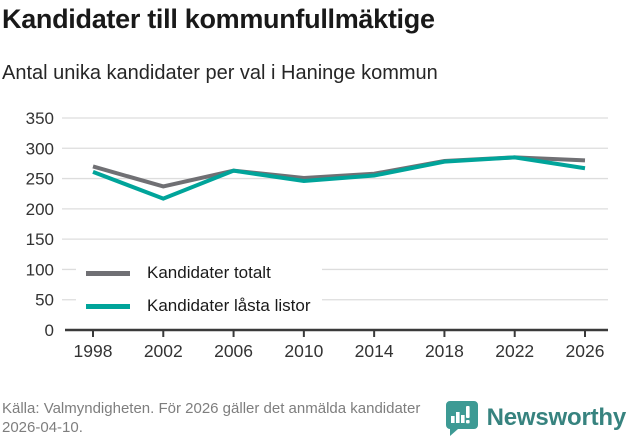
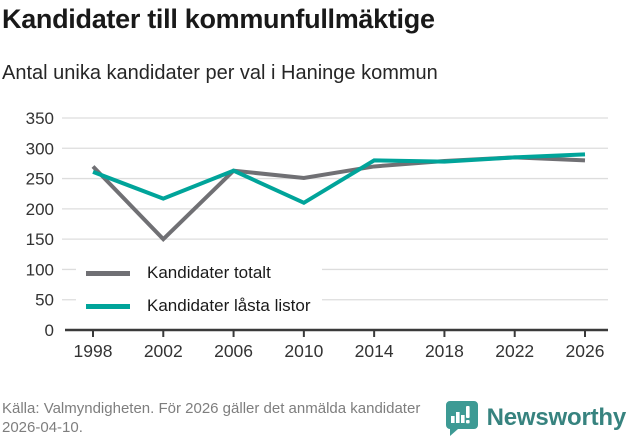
Kandidater totalt/2002: 240 -> 150
Kandidater låsta listor/2010: 250 -> 210
Kandidater totalt/2014: 260 -> 270
Kandidater låsta listor/2014: 260 -> 280
Kandidater låsta listor/2026: 270 -> 290
